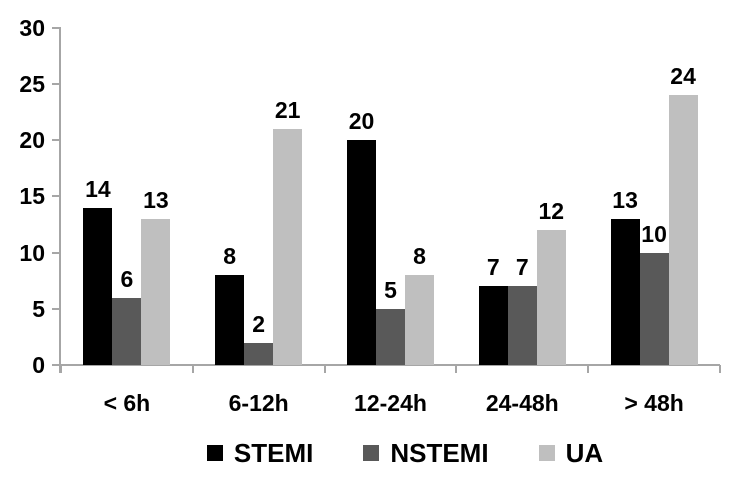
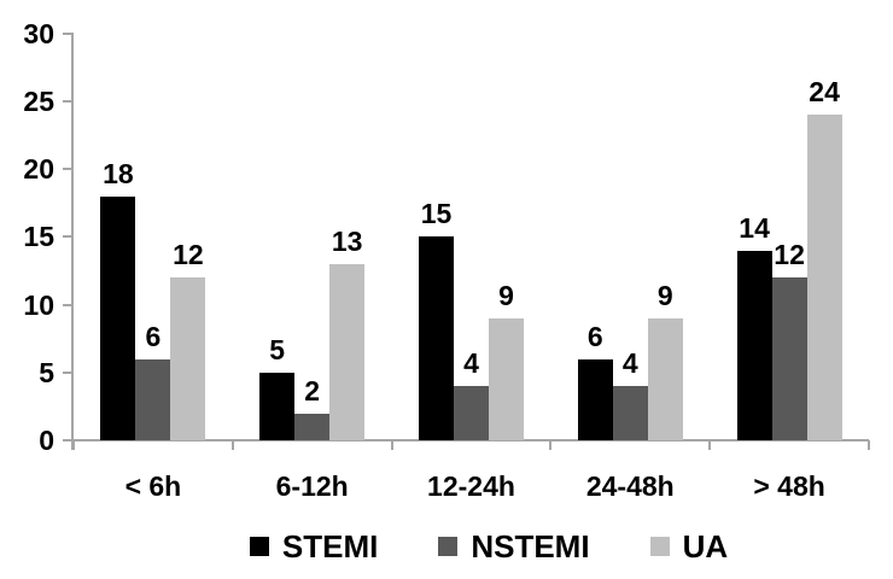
STEMI/< 6h: 14 -> 18
UA/< 6h: 13 -> 12
STEMI/6-12h: 8 -> 5
UA/6-12h: 21 -> 13
STEMI/12-24h: 20 -> 15
NSTEMI/12-24h: 5 -> 4
UA/12-24h: 8 -> 9
STEMI/24-48h: 7 -> 6
NSTEMI/24-48h: 7 -> 4
UA/24-48h: 12 -> 9
STEMI/> 48h: 13 -> 14
NSTEMI/> 48h: 10 -> 12
